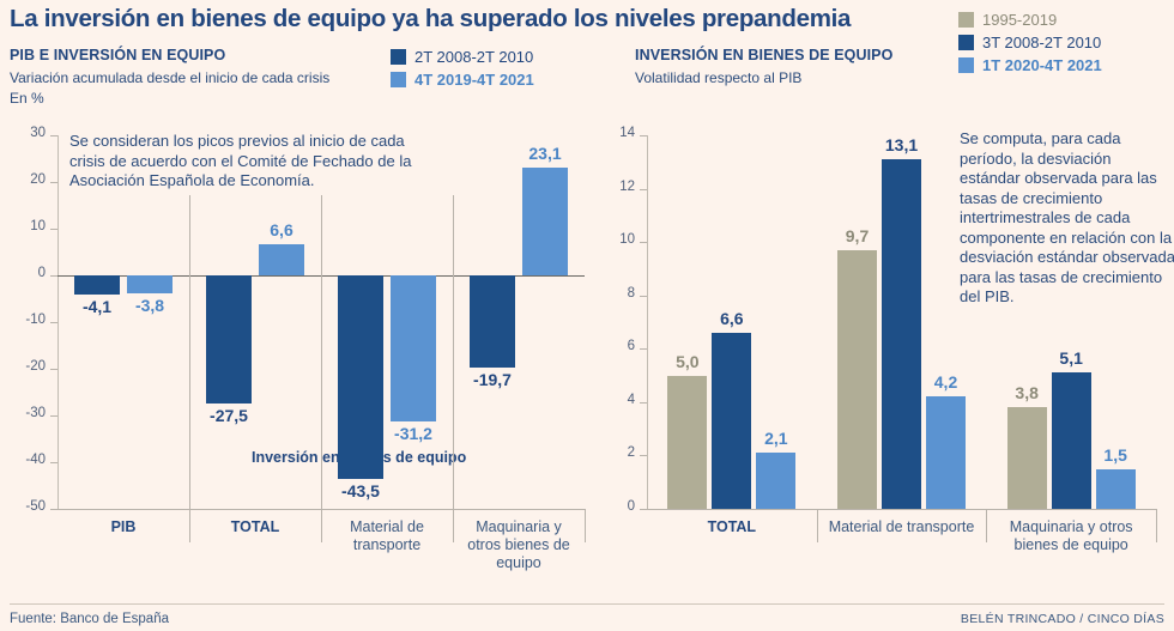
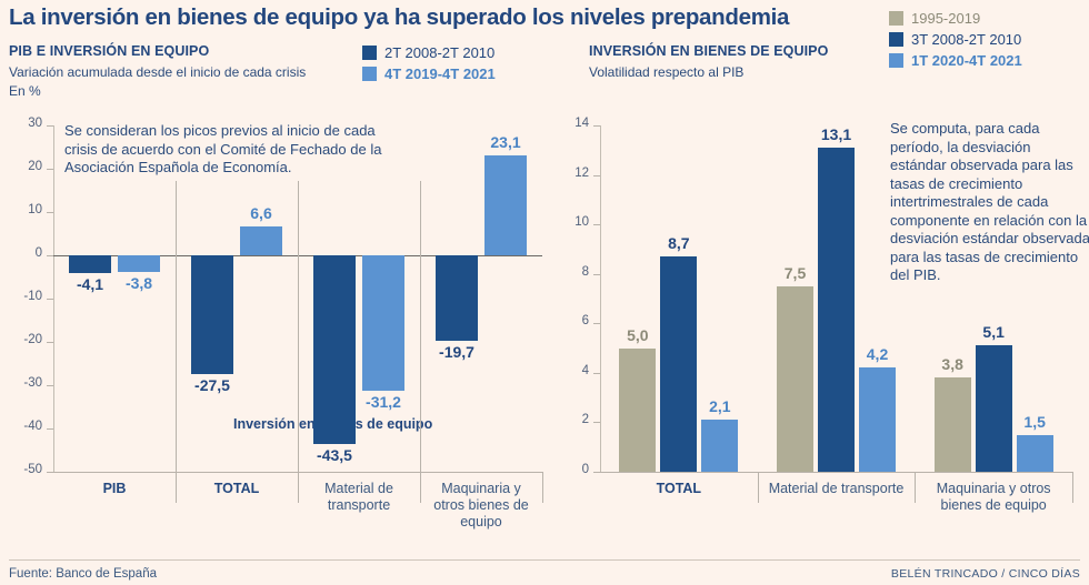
INVERSIÓN EN BIENES DE EQUIPO/3T 2008-2T 2010/TOTAL: 6,6 -> 8,7
INVERSIÓN EN BIENES DE EQUIPO/1995-2019/Material de transporte: 9,7 -> 7,5
